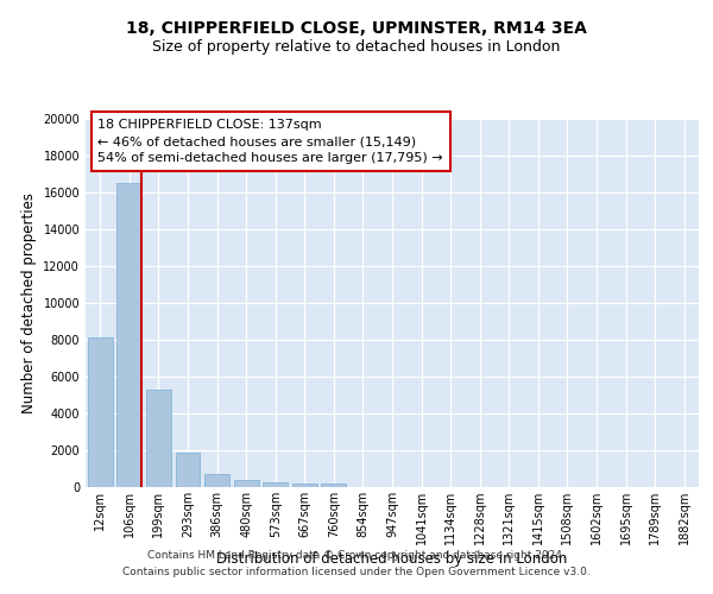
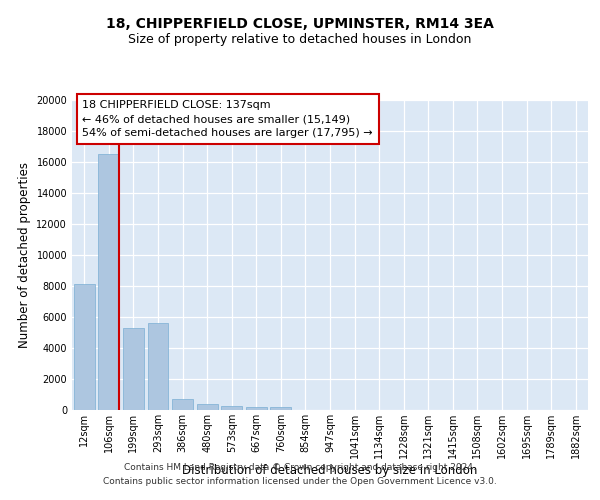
293sqm: 1800 -> 5600
